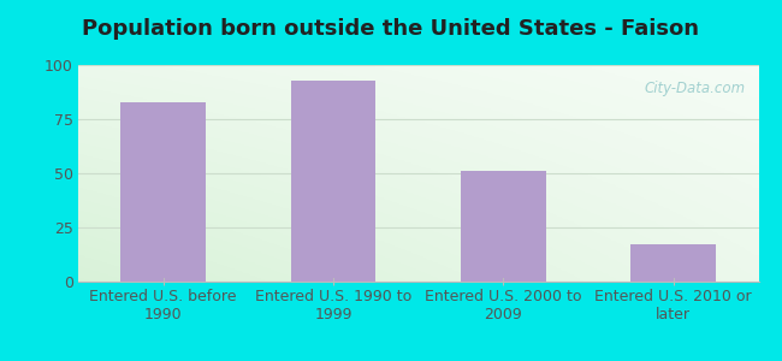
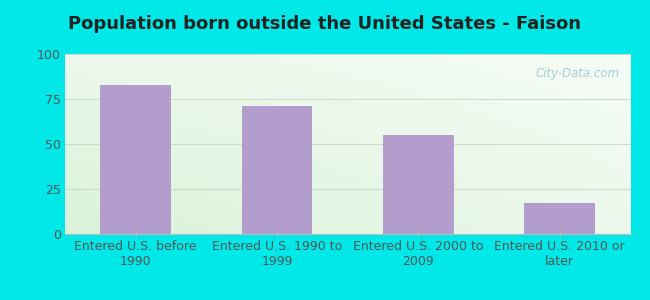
Entered U.S. 1990 to 1999: 93 -> 71
Entered U.S. 2000 to 2009: 51 -> 55
